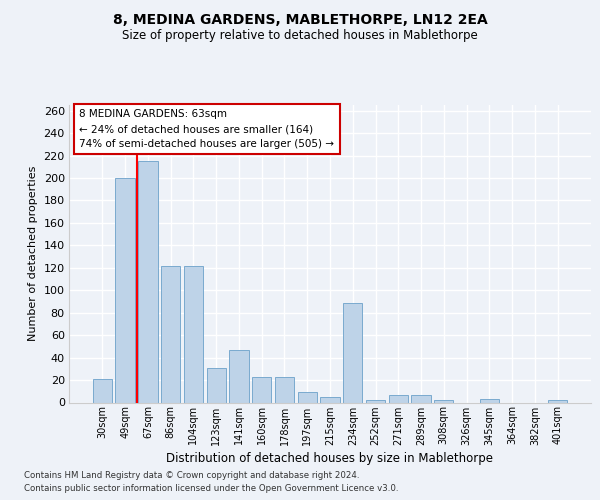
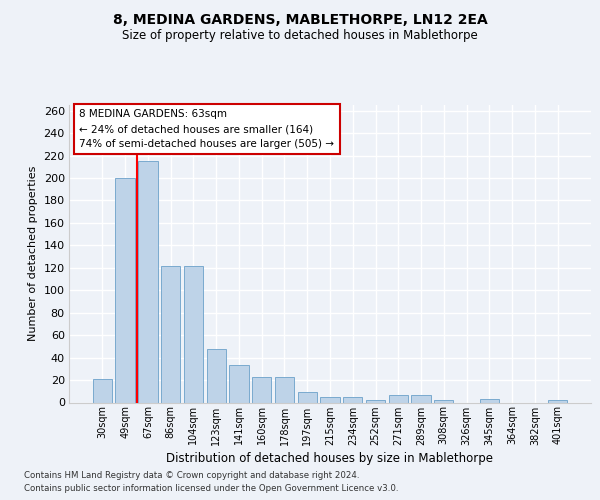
123sqm: 31 -> 48
141sqm: 47 -> 33
234sqm: 89 -> 5
